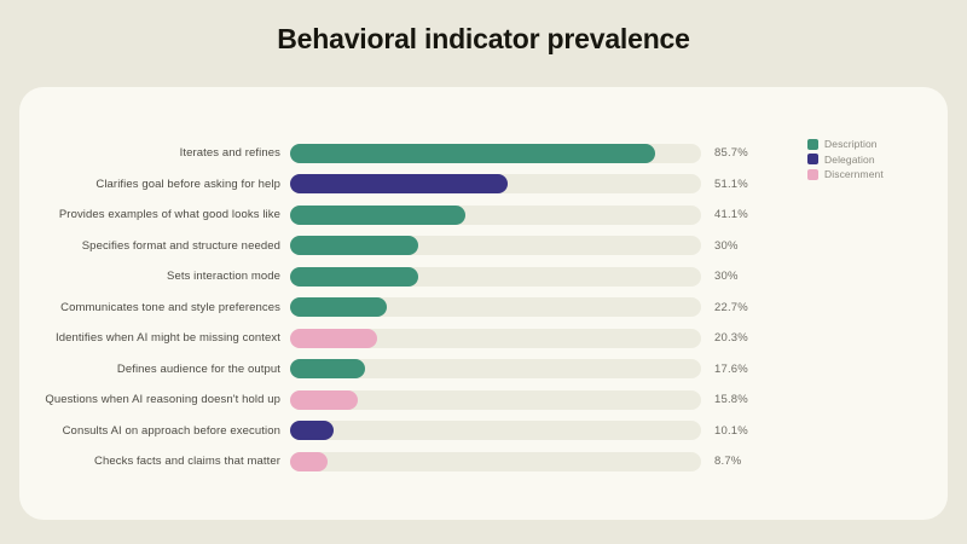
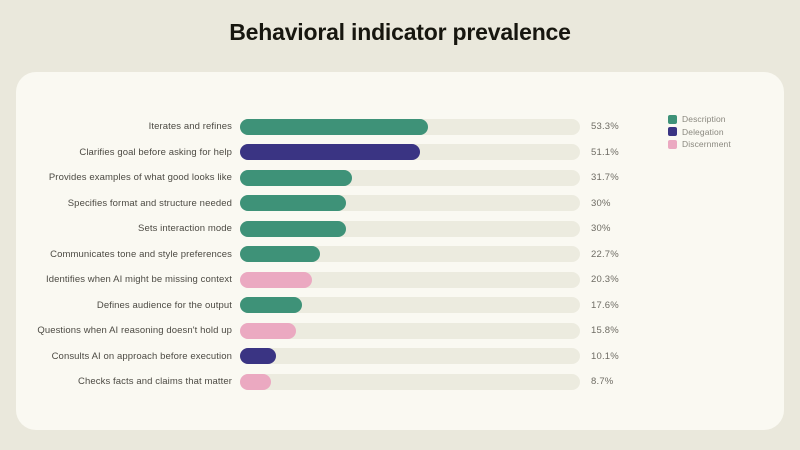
Iterates and refines: 85.7% -> 53.3%
Provides examples of what good looks like: 41.1% -> 31.7%
